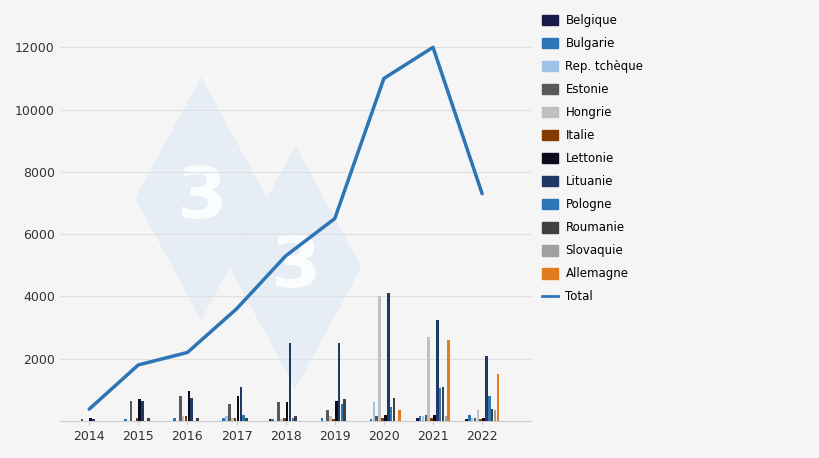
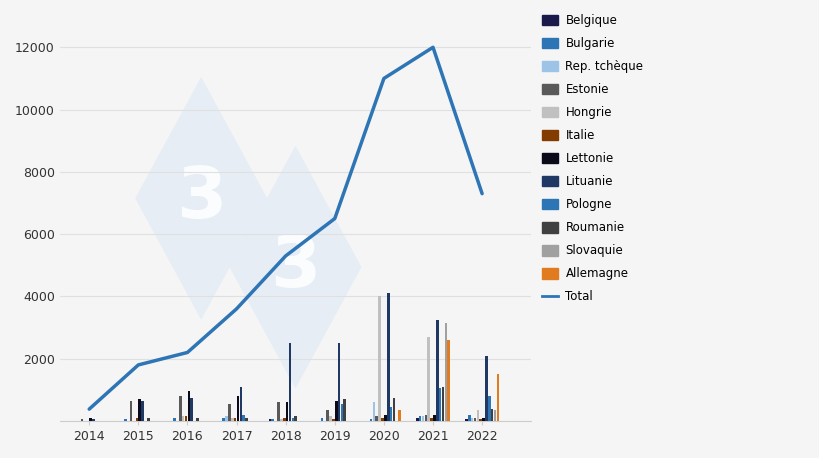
Slovaquie/2021: 150 -> 3150
